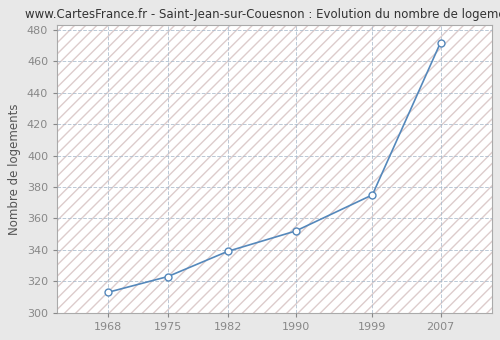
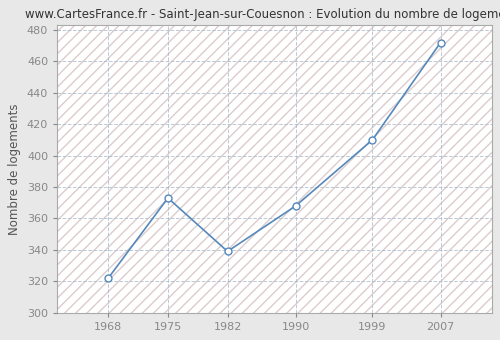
1968: 313 -> 322
1975: 323 -> 373
1990: 352 -> 368
1999: 375 -> 410
